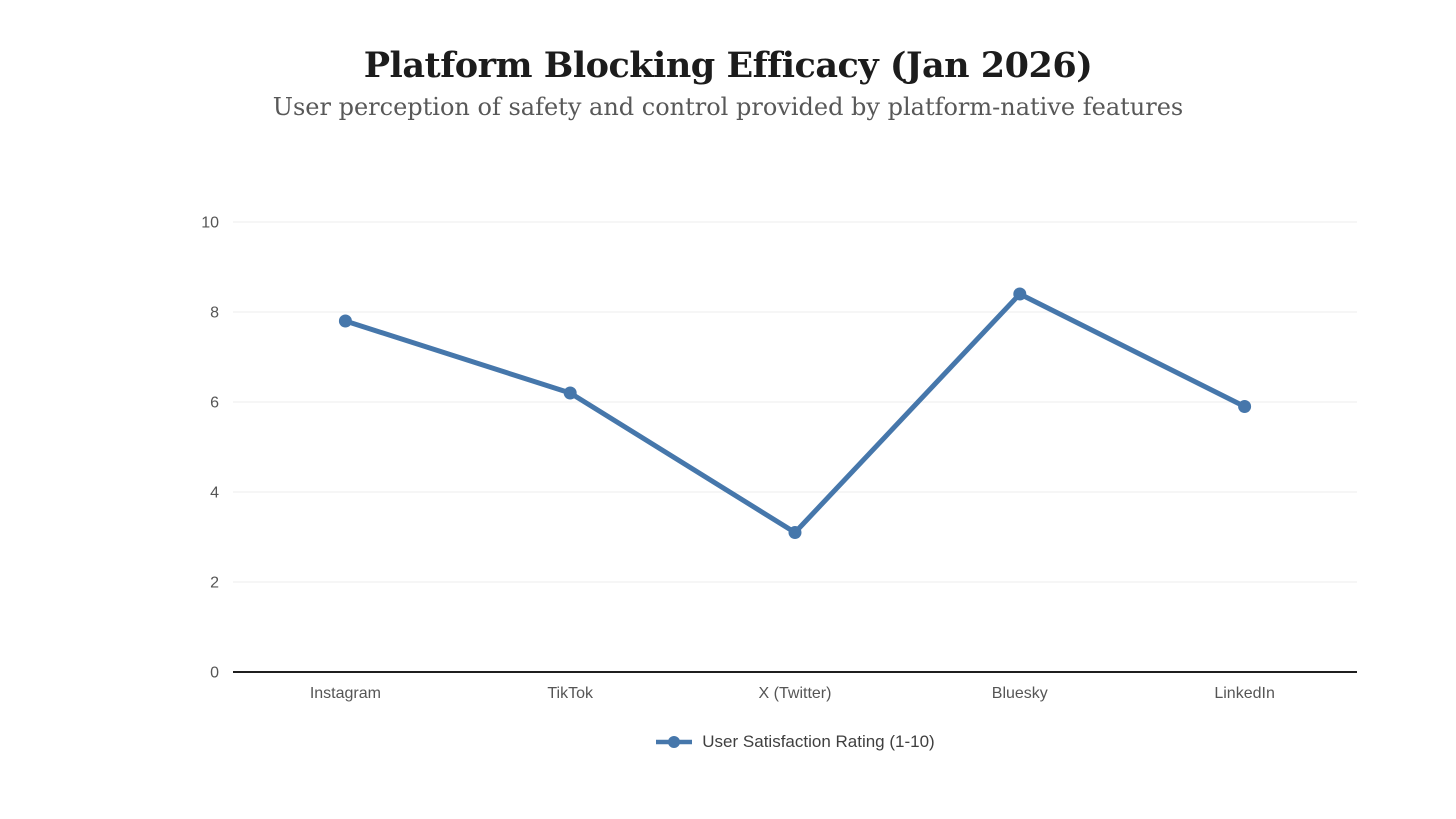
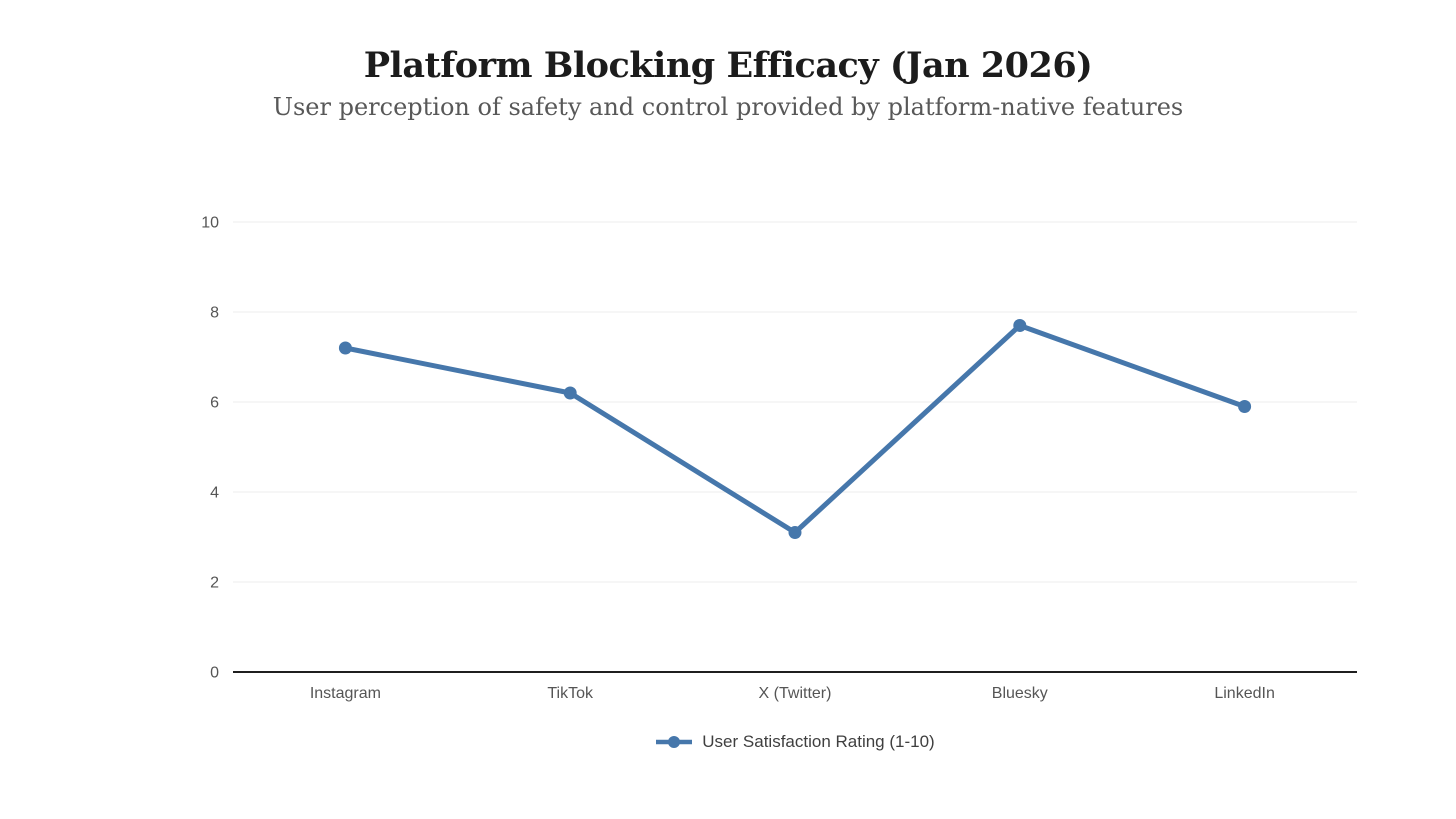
Instagram: 7.8 -> 7.2
Bluesky: 8.4 -> 7.7
